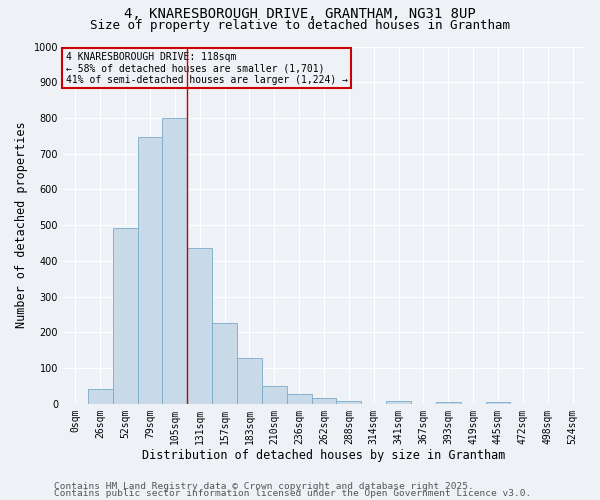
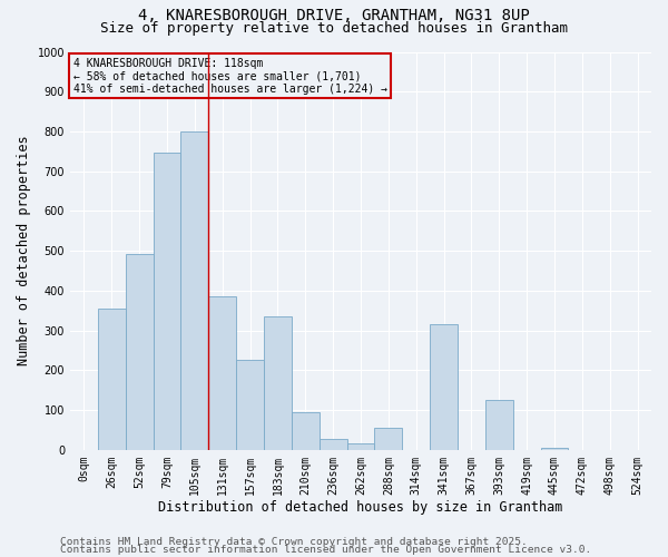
26sqm: 42 -> 355
131sqm: 435 -> 385
183sqm: 128 -> 335
210sqm: 50 -> 95
288sqm: 8 -> 55
341sqm: 8 -> 315
393sqm: 6 -> 125
